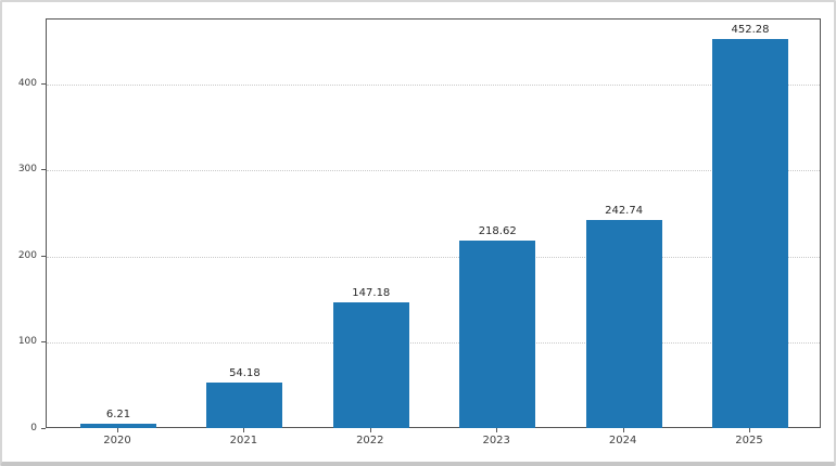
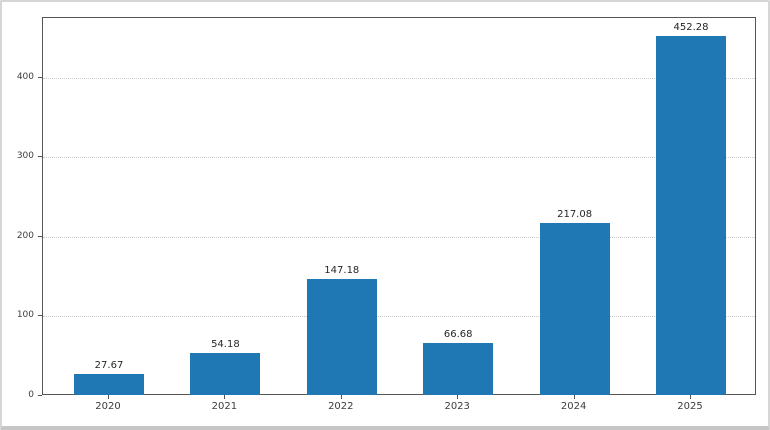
2020: 6.21 -> 27.67
2023: 218.62 -> 66.68
2024: 242.74 -> 217.08
